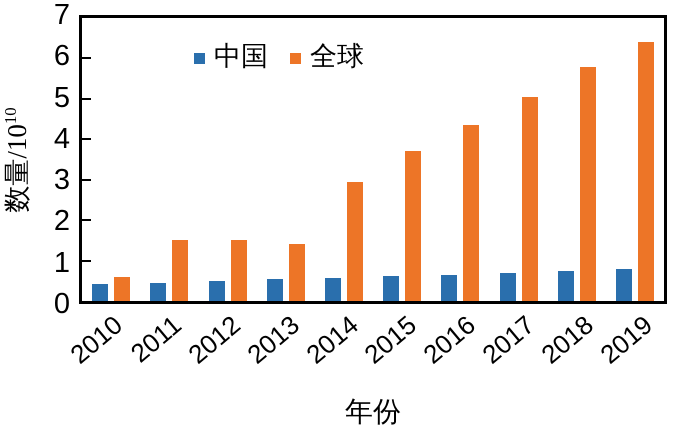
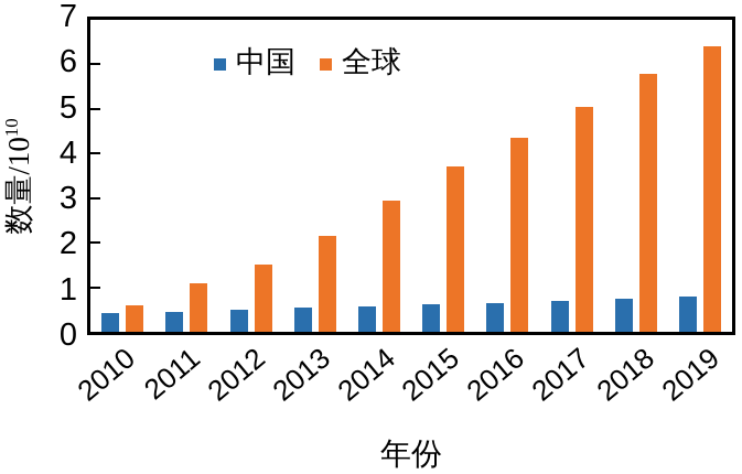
全球/2011: 1.5 -> 1.1
全球/2013: 1.4 -> 2.1
